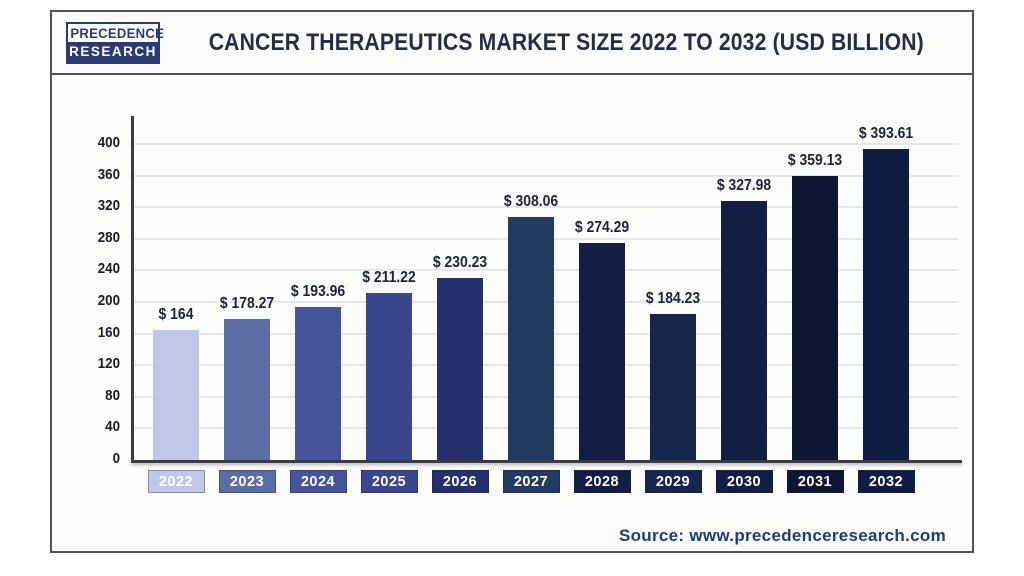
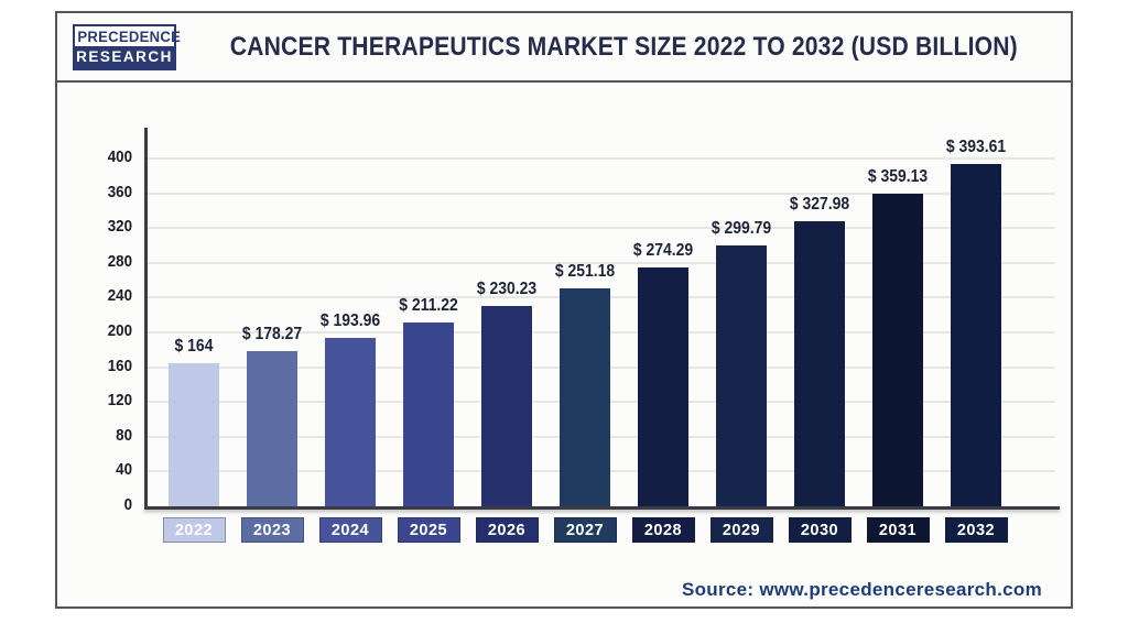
2027: 308.06 -> 251.18
2029: 184.23 -> 299.79
